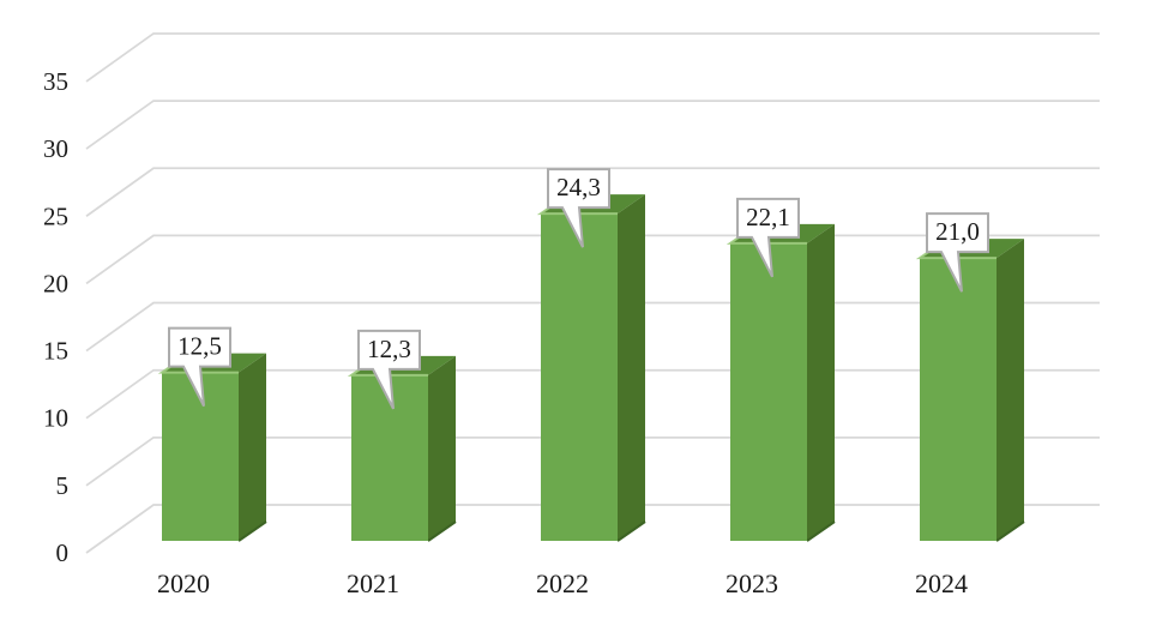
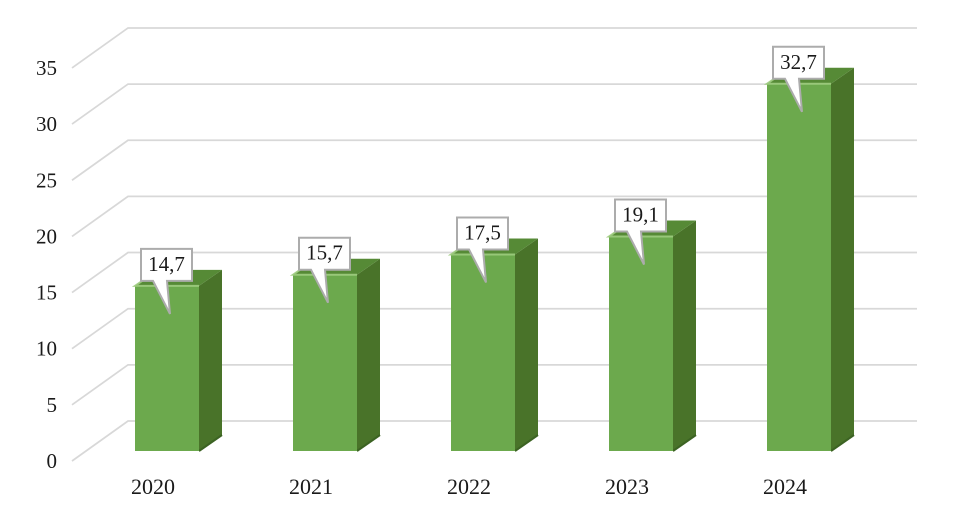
2020: 12,5 -> 14,7
2021: 12,3 -> 15,7
2022: 24,3 -> 17,5
2023: 22,1 -> 19,1
2024: 21,0 -> 32,7
